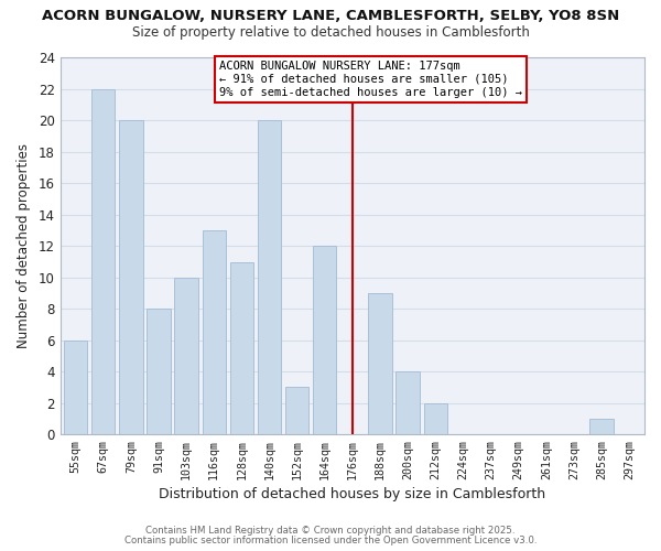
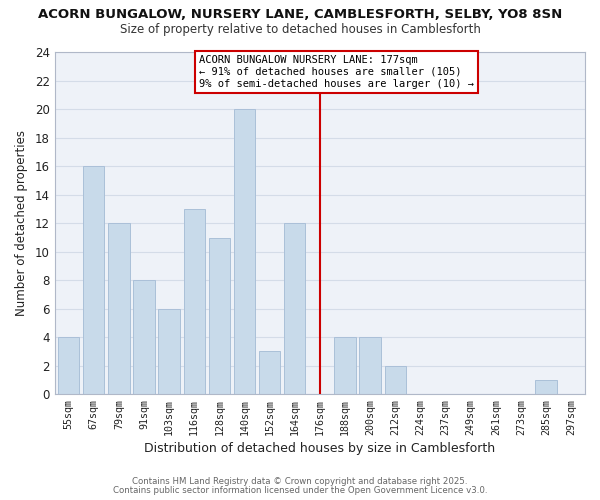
55sqm: 6 -> 4
67sqm: 22 -> 16
79sqm: 20 -> 12
103sqm: 10 -> 6
188sqm: 9 -> 4
